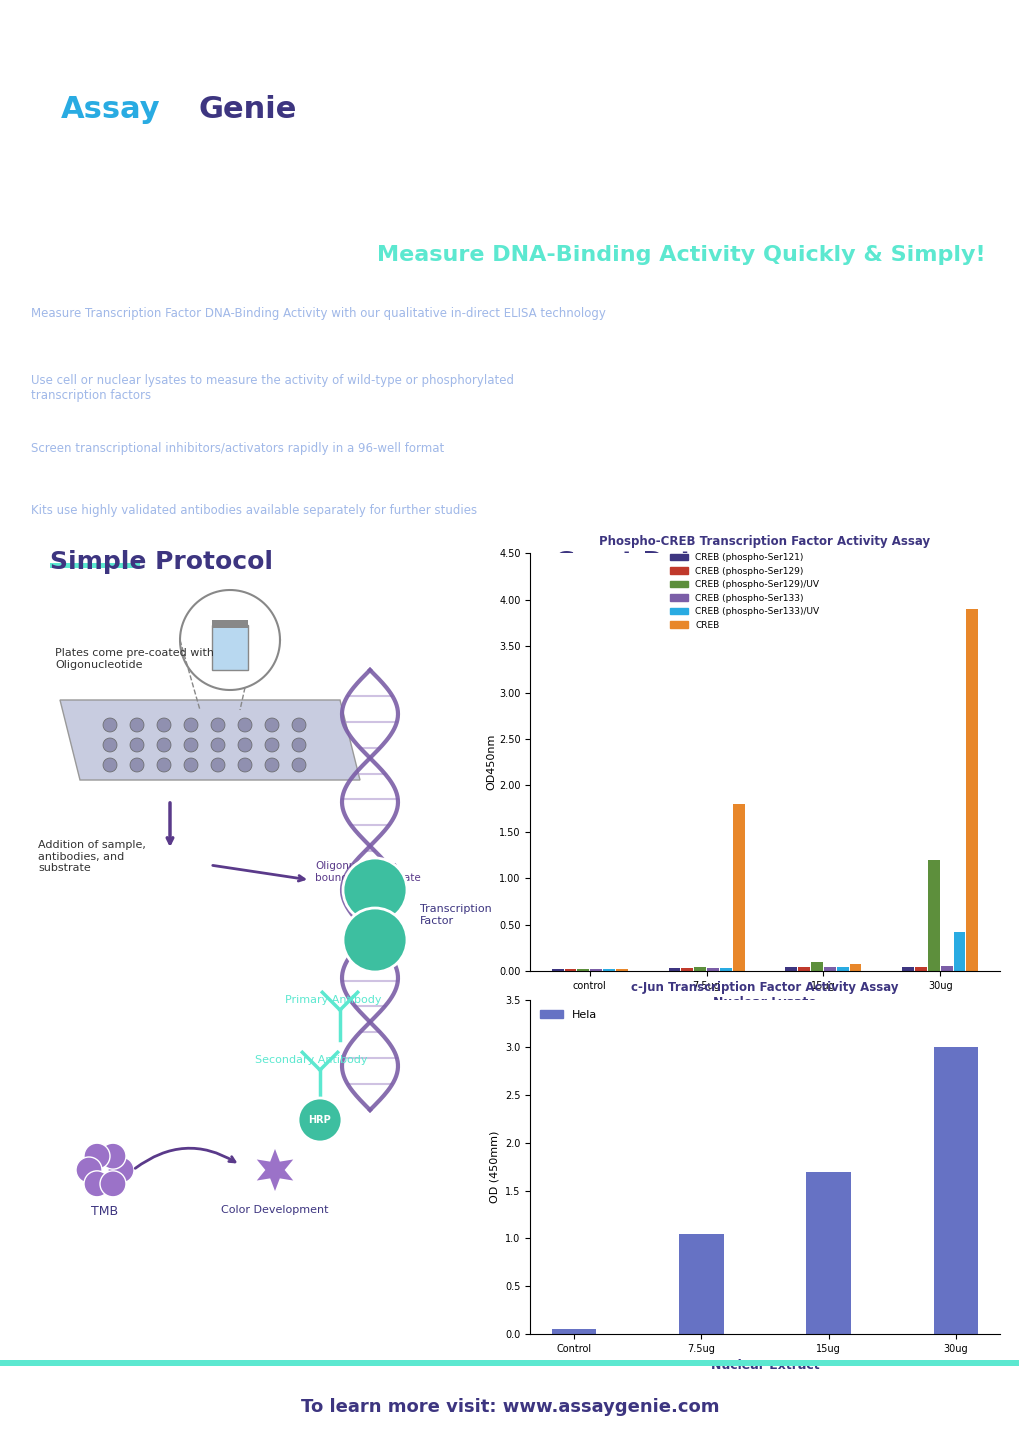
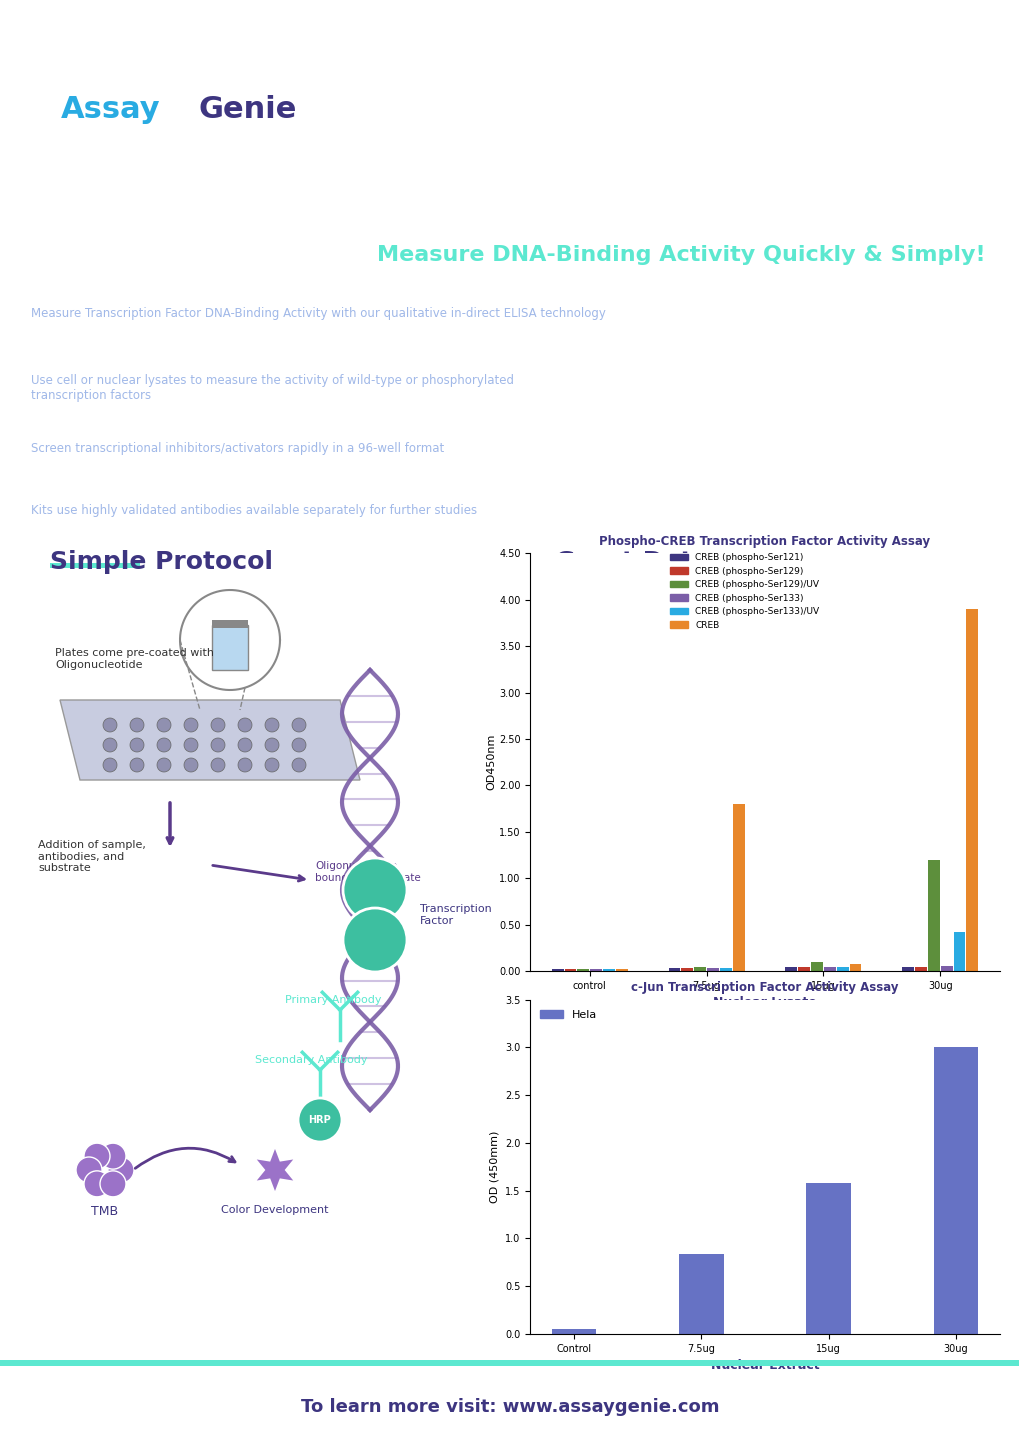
c-Jun Transcription Factor Activity Assay/7.5ug: 1.05 -> 0.84
c-Jun Transcription Factor Activity Assay/15ug: 1.70 -> 1.58
